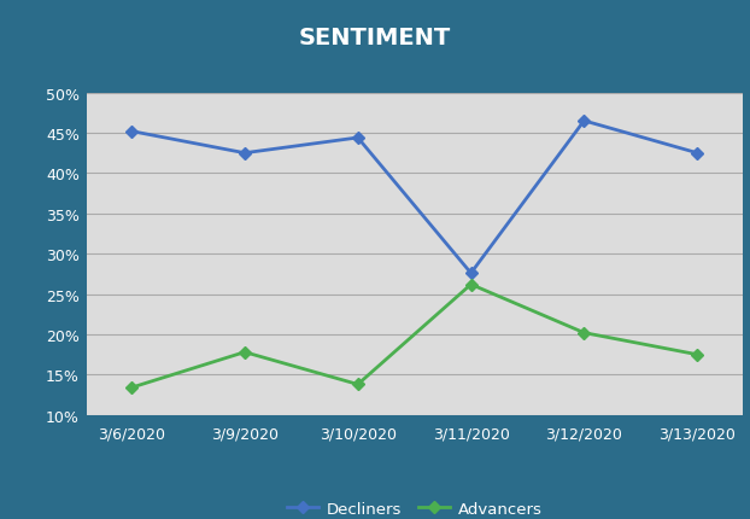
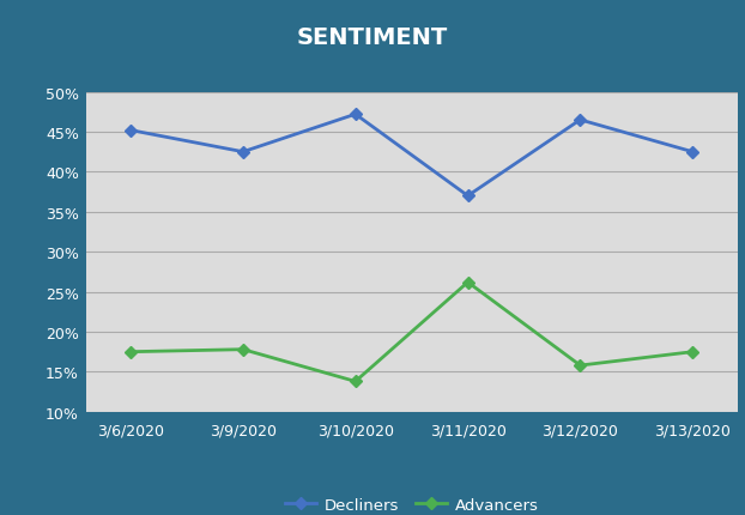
Advancers/3/6/2020: 13.4% -> 17.5%
Decliners/3/10/2020: 44.4% -> 47.2%
Decliners/3/11/2020: 27.6% -> 37.0%
Advancers/3/12/2020: 20.2% -> 15.8%
